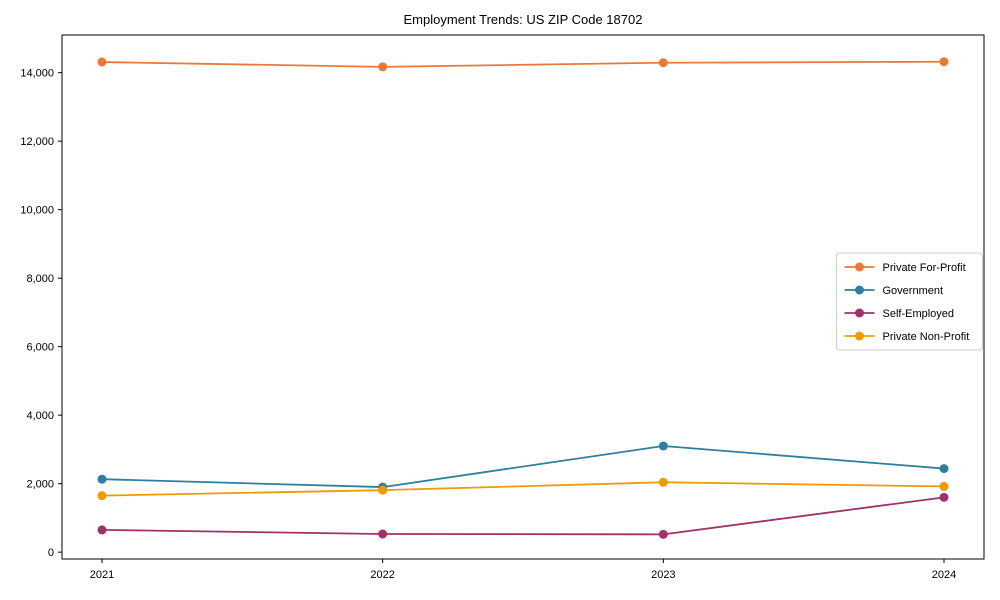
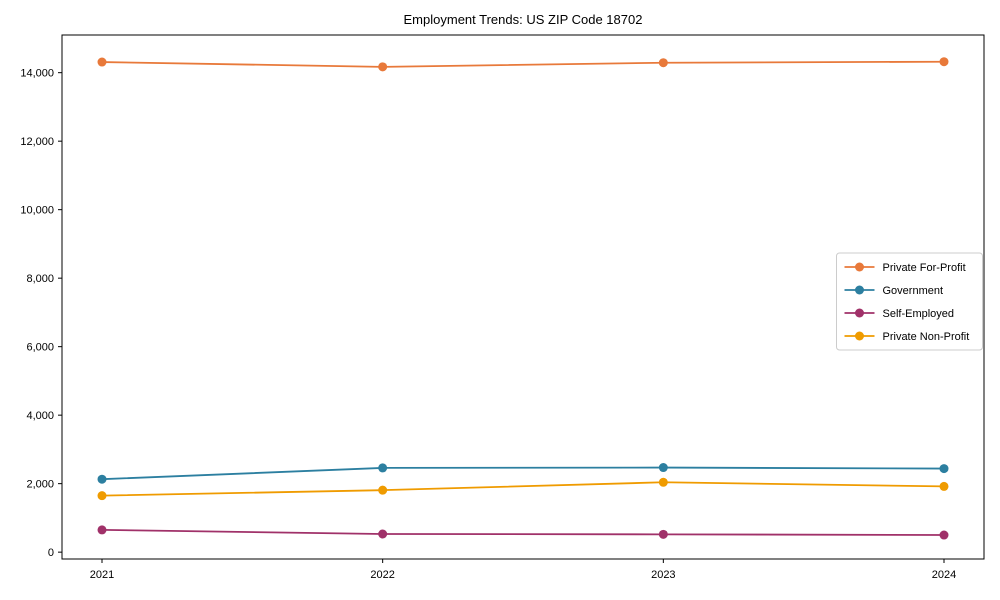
Government/2022: 1900 -> 2500
Government/2023: 3100 -> 2500
Self-Employed/2024: 1600 -> 500
